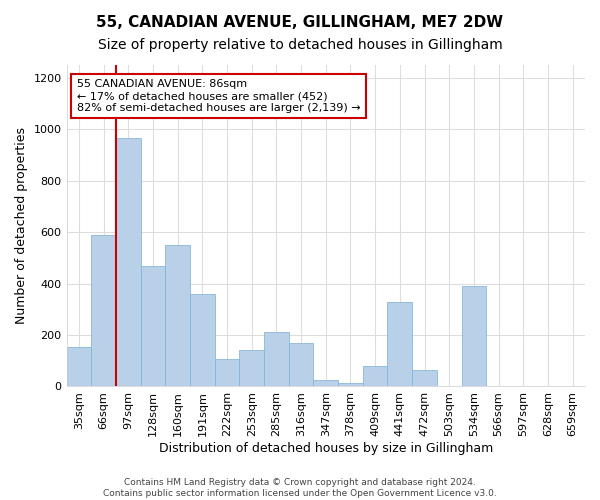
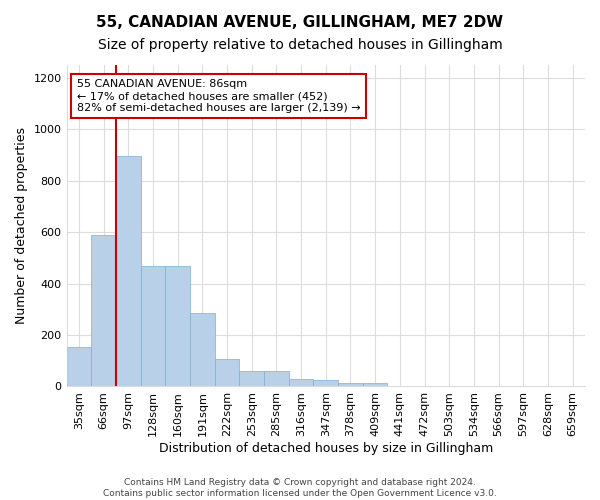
97sqm: 965 -> 895
160sqm: 550 -> 470
191sqm: 360 -> 285
253sqm: 140 -> 62
285sqm: 210 -> 62
316sqm: 170 -> 28
409sqm: 80 -> 12
441sqm: 330 -> 3
472sqm: 65 -> 2
534sqm: 390 -> 1
